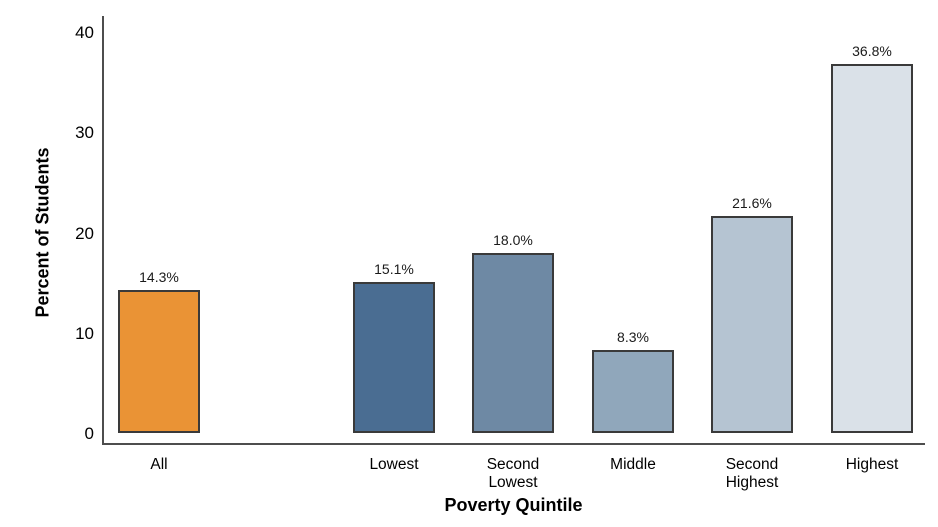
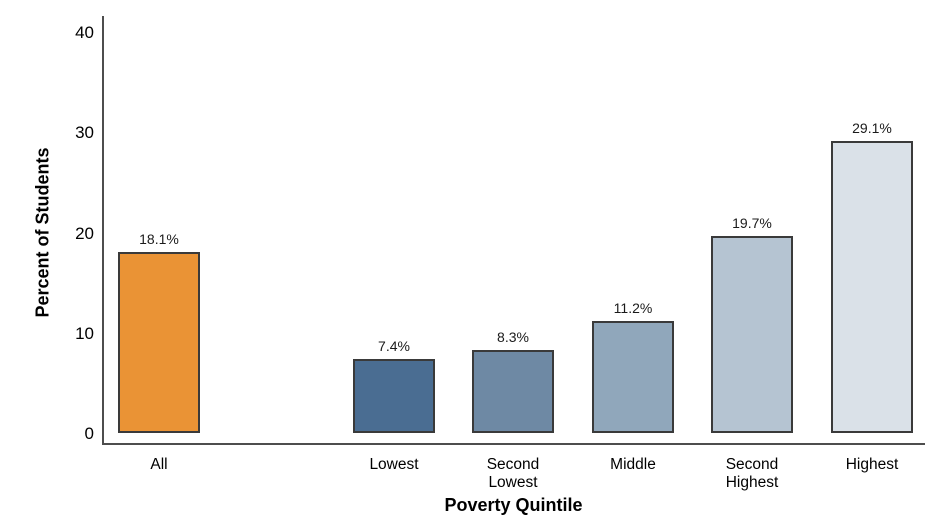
All: 14.3% -> 18.1%
Lowest: 15.1% -> 7.4%
Second Lowest: 18.0% -> 8.3%
Middle: 8.3% -> 11.2%
Second Highest: 21.6% -> 19.7%
Highest: 36.8% -> 29.1%
